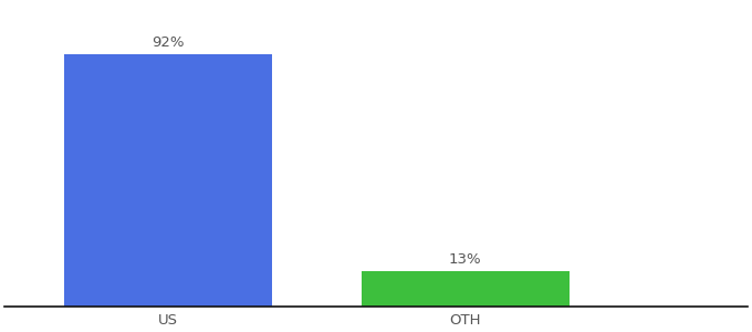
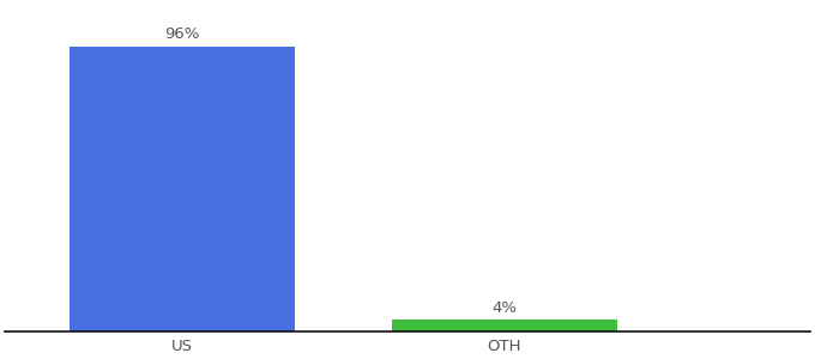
US: 92% -> 96%
OTH: 13% -> 4%
